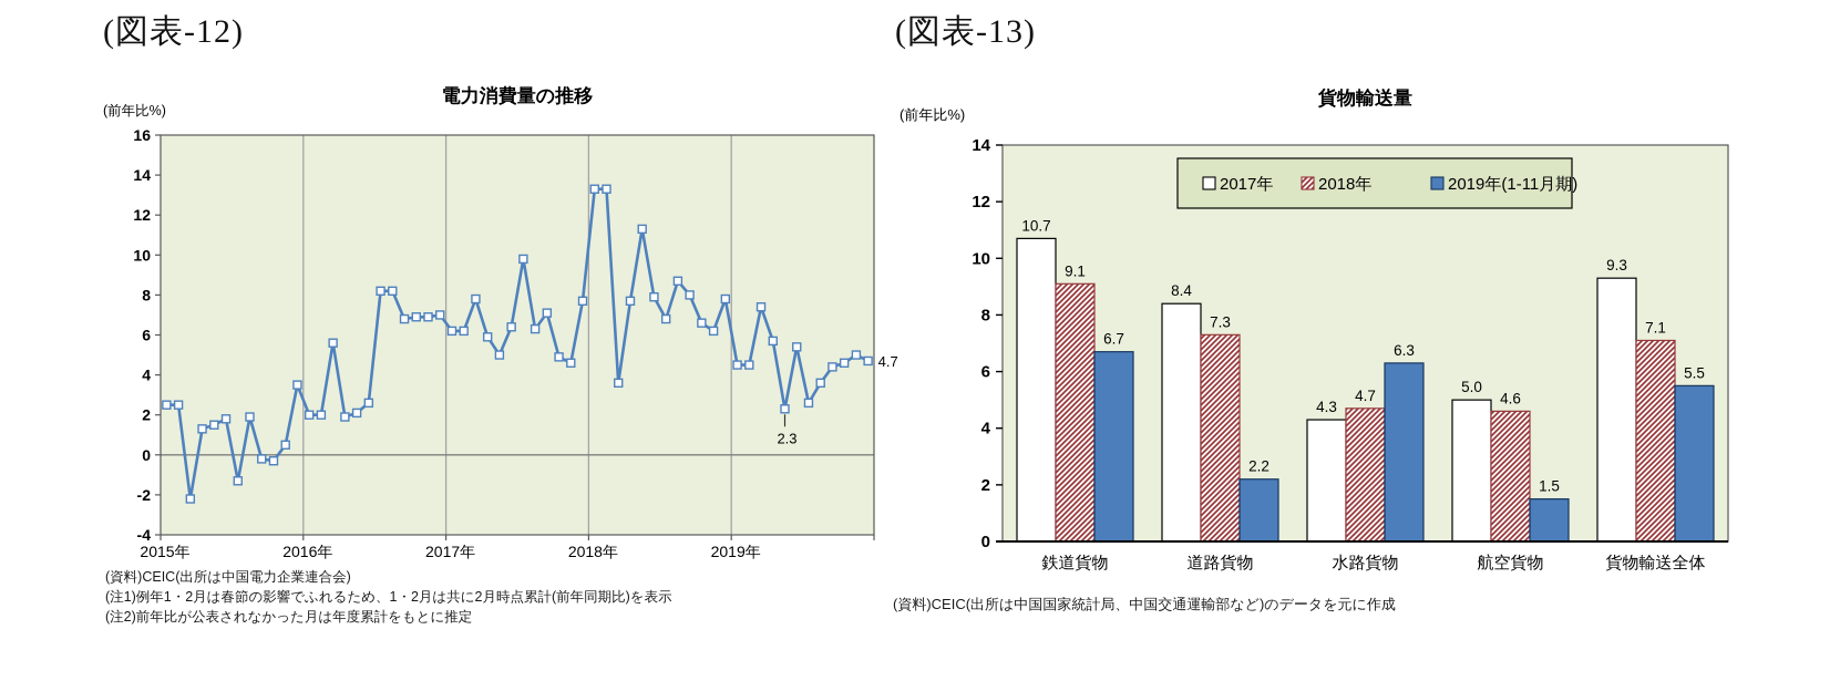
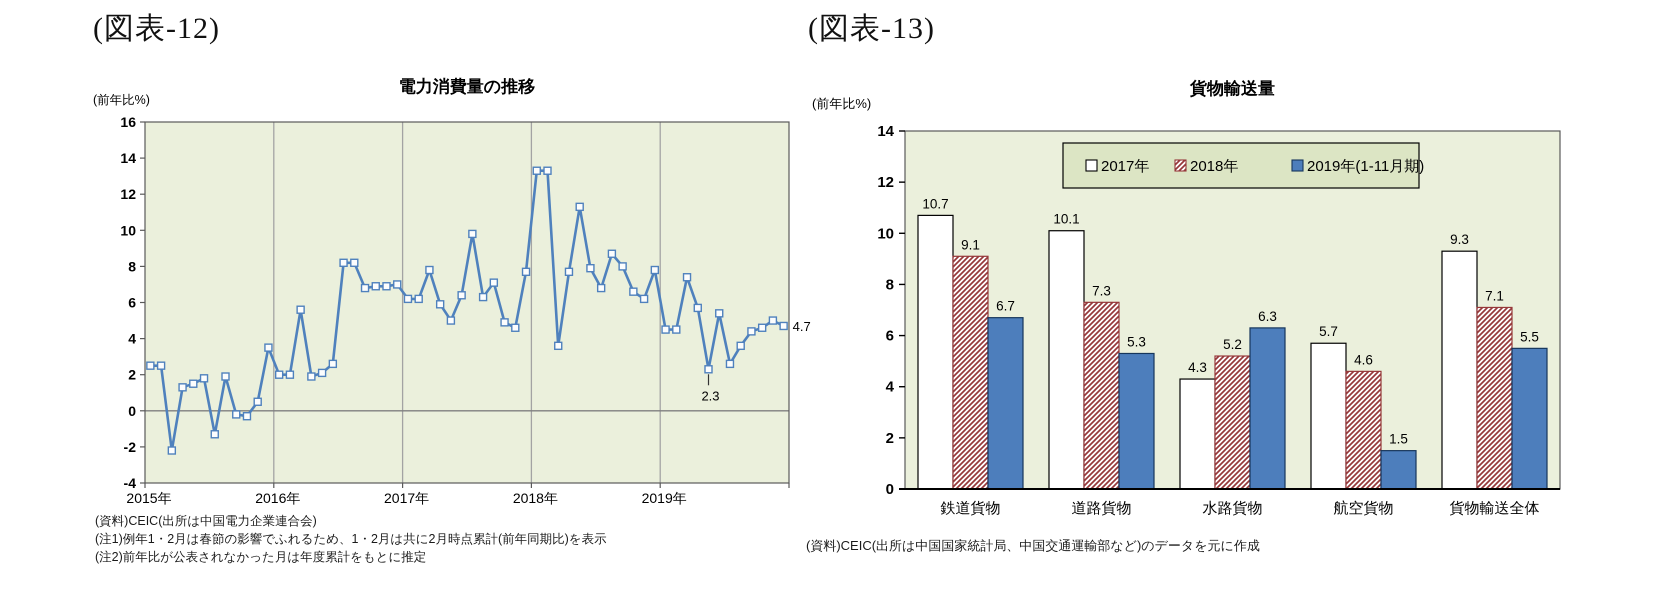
貨物輸送量/2017年/道路貨物: 8.4 -> 10.1
貨物輸送量/2019年(1-11月期)/道路貨物: 2.2 -> 5.3
貨物輸送量/2018年/水路貨物: 4.7 -> 5.2
貨物輸送量/2017年/航空貨物: 5.0 -> 5.7
